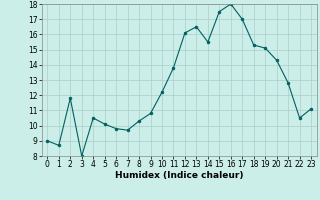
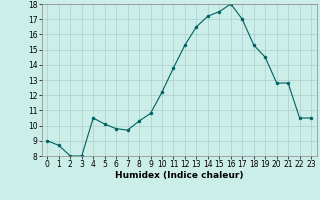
2: 11.8 -> 8.0
12: 16.1 -> 15.3
14: 15.5 -> 17.2
19: 15.1 -> 14.5
20: 14.3 -> 12.8
23: 11.1 -> 10.5
